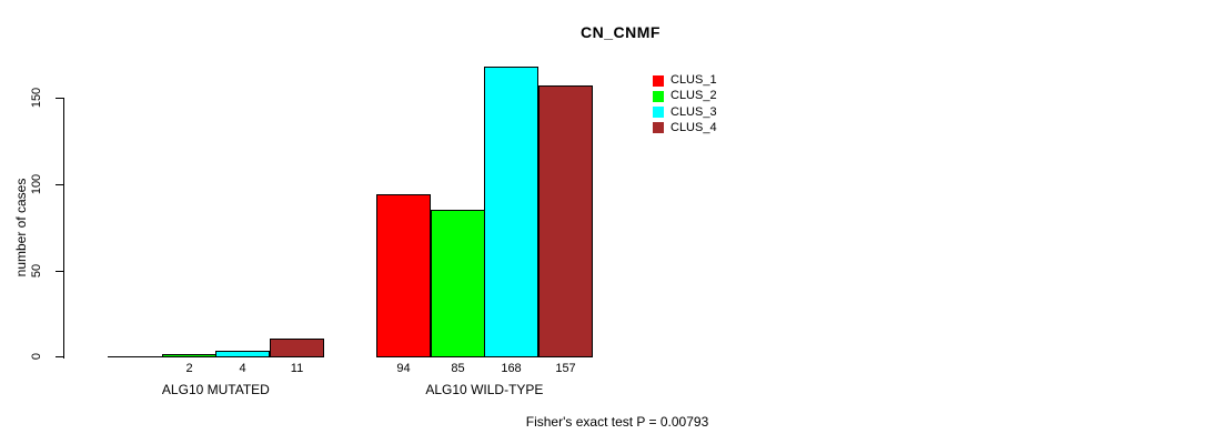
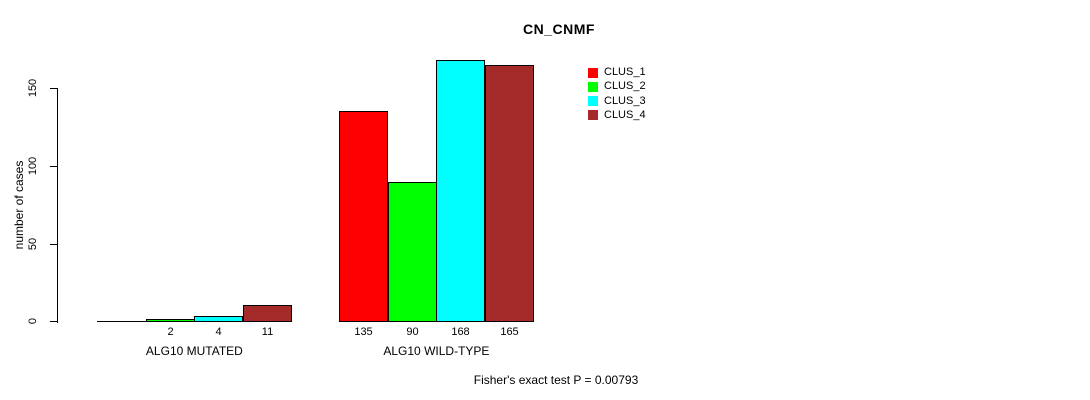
CLUS_1/ALG10 WILD-TYPE: 94 -> 135
CLUS_2/ALG10 WILD-TYPE: 85 -> 90
CLUS_4/ALG10 WILD-TYPE: 157 -> 165
